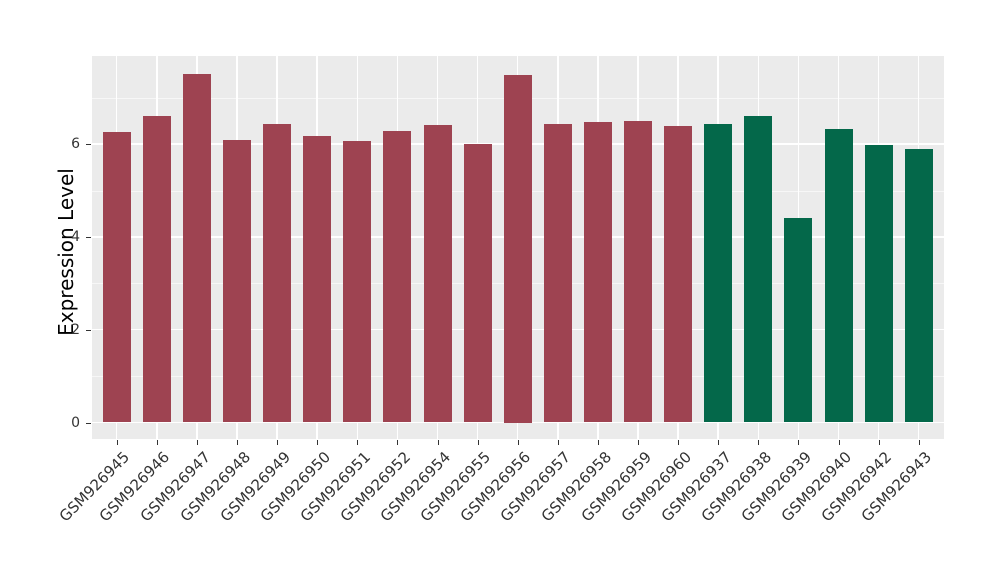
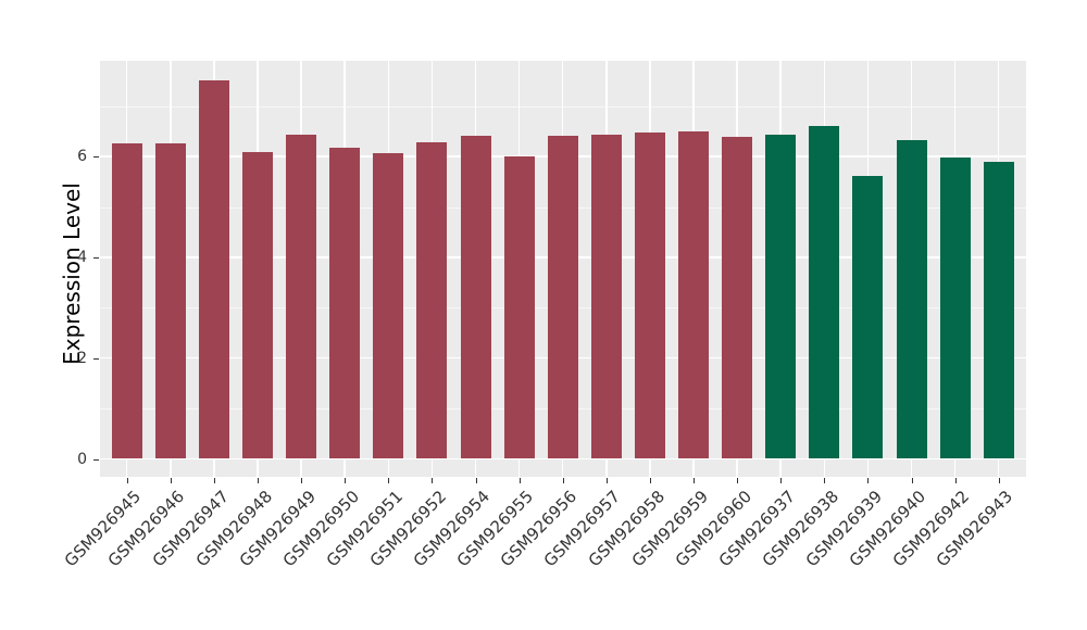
GSM926946: 6.6 -> 6.3
GSM926956: 7.5 -> 6.4
GSM926939: 4.4 -> 5.6
